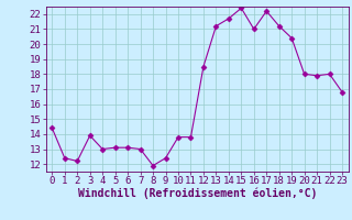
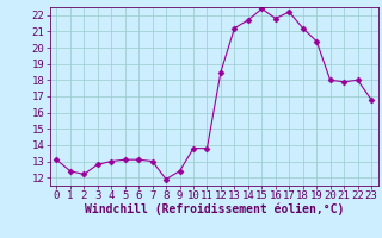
0: 14.4 -> 13.1
3: 13.9 -> 12.8
16: 21.0 -> 21.8
